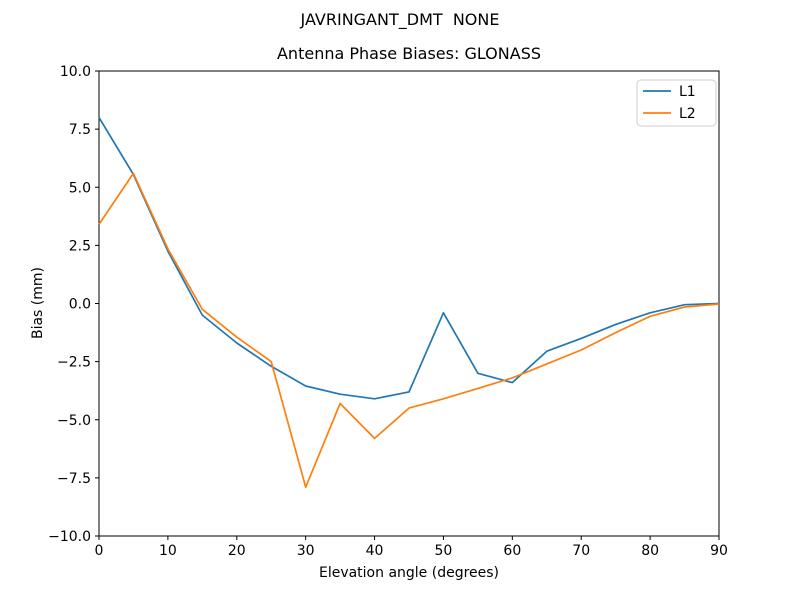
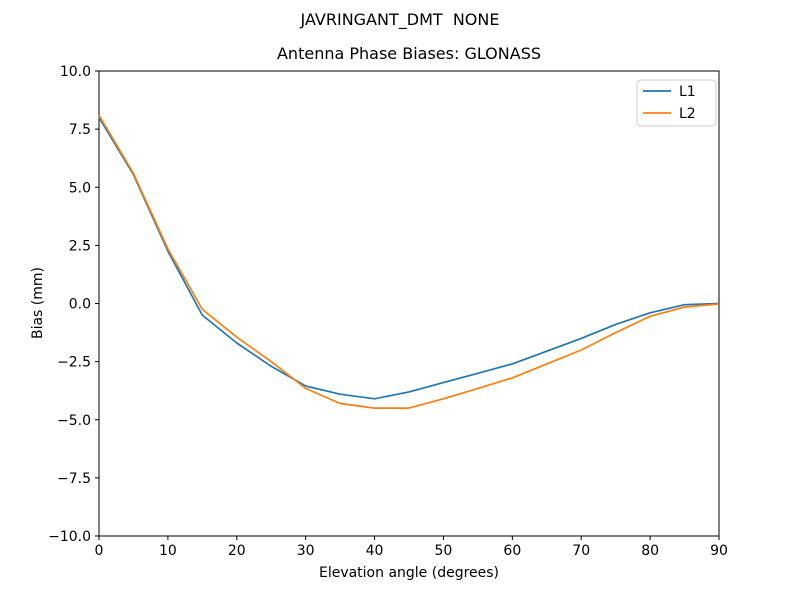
L2/0: 3.4 -> 8.1
L2/30: -7.9 -> -3.6
L2/40: -5.8 -> -4.5
L1/50: -0.4 -> -3.4
L1/60: -3.4 -> -2.6
